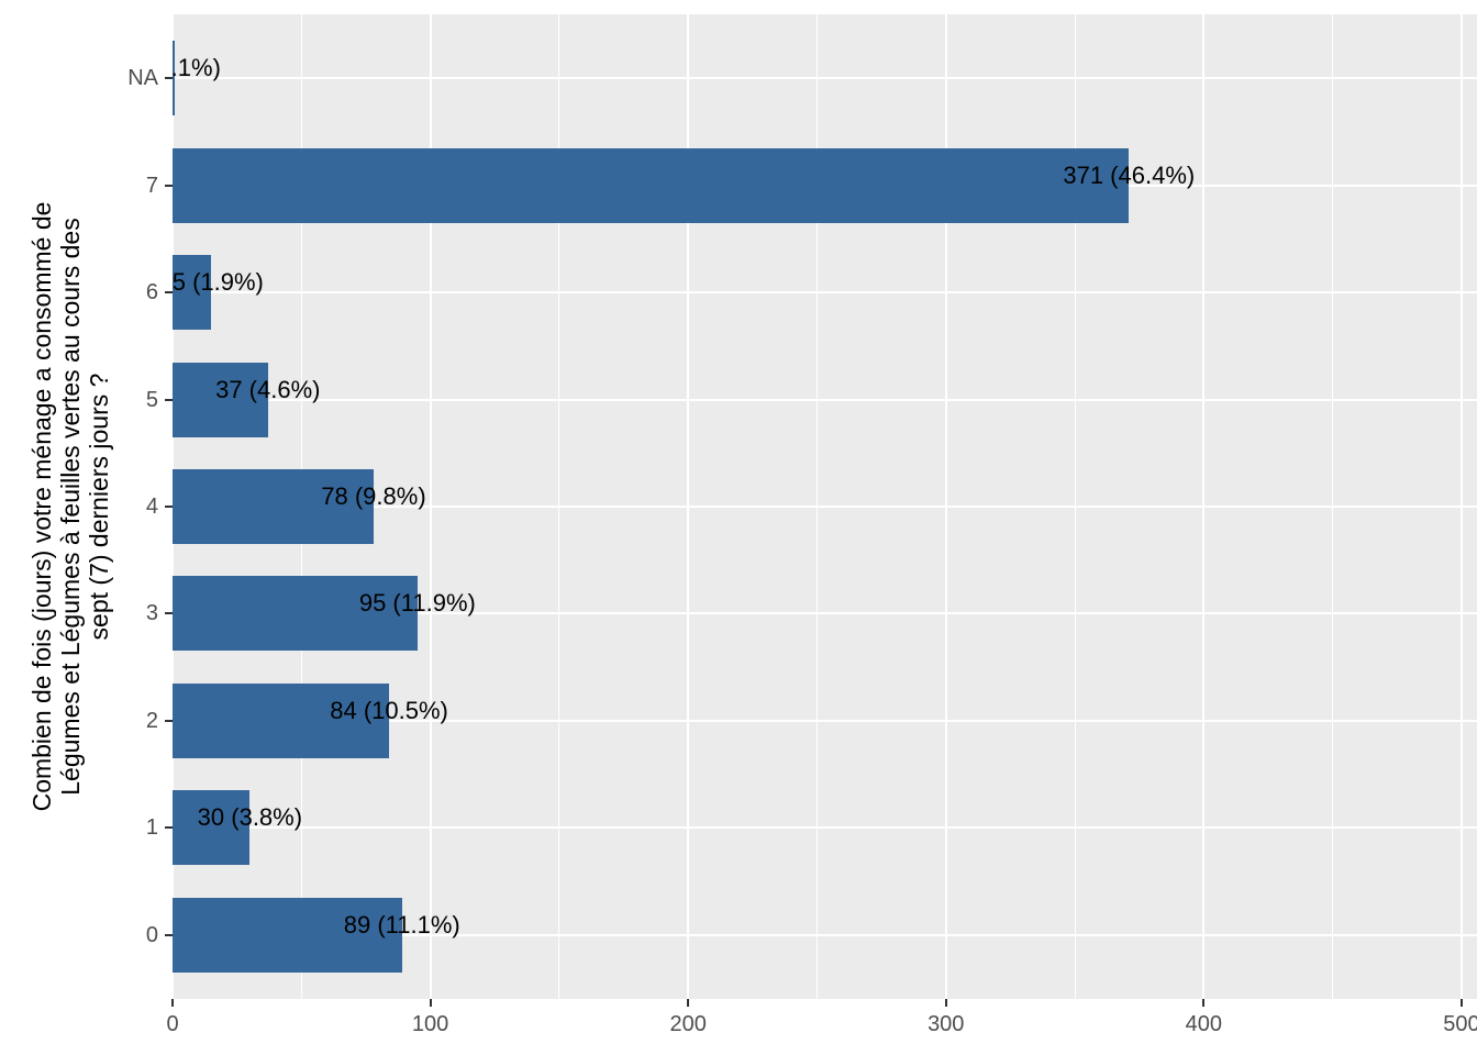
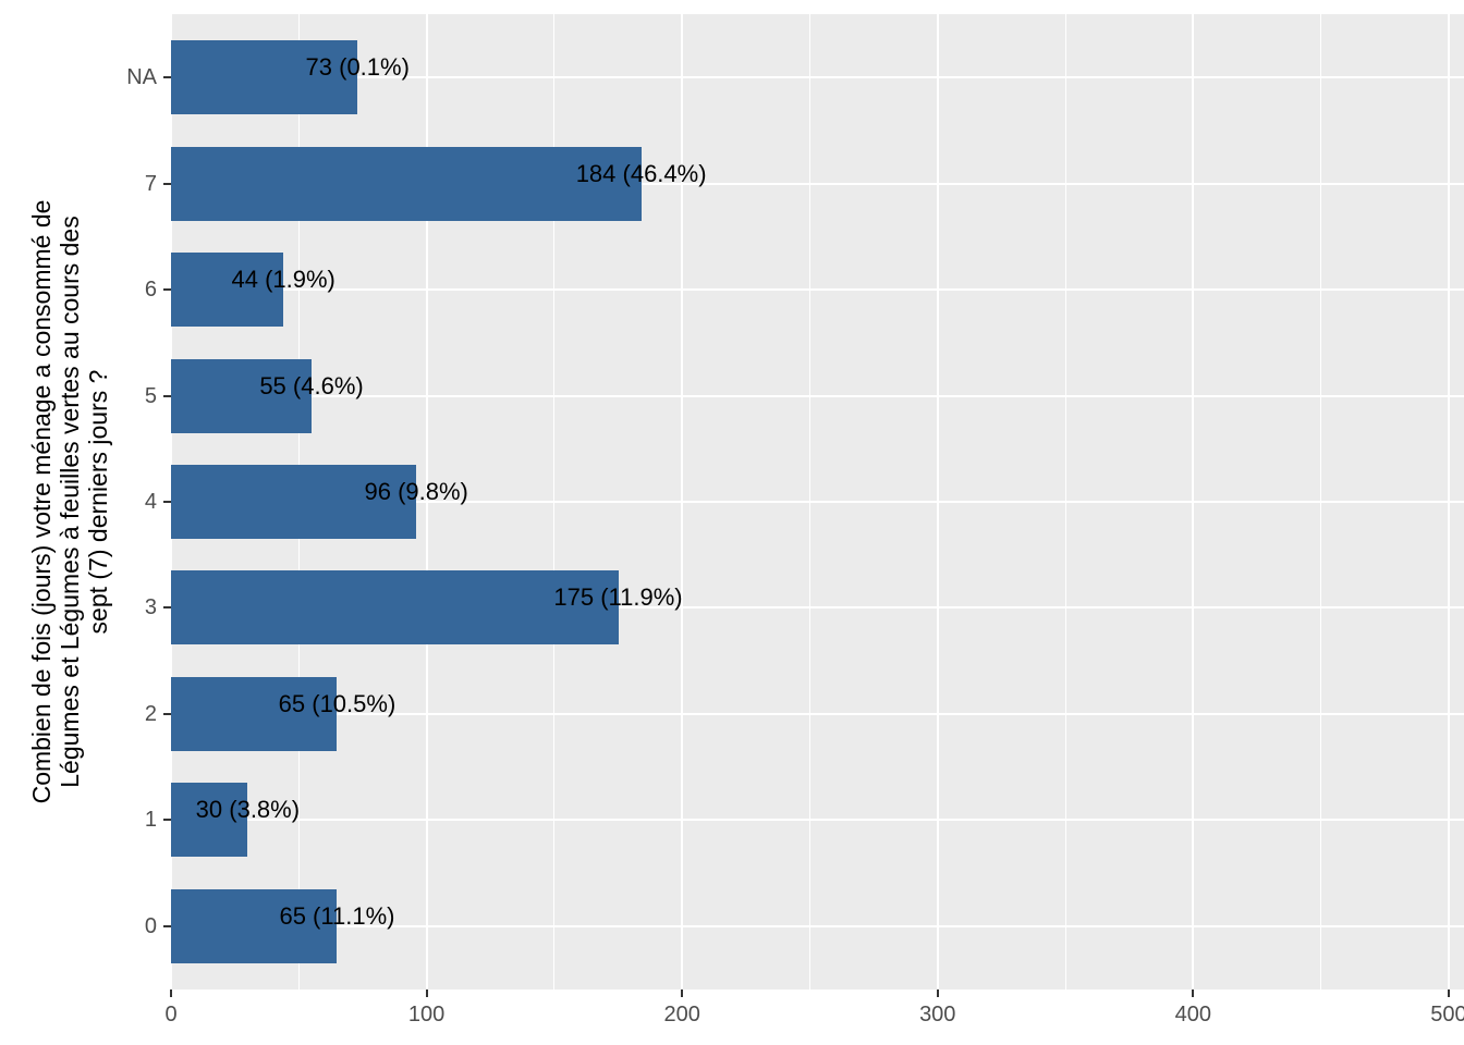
NA: 1 -> 73
7: 371 -> 184
6: 15 -> 44
5: 37 -> 55
4: 78 -> 96
3: 95 -> 175
2: 84 -> 65
0: 89 -> 65
